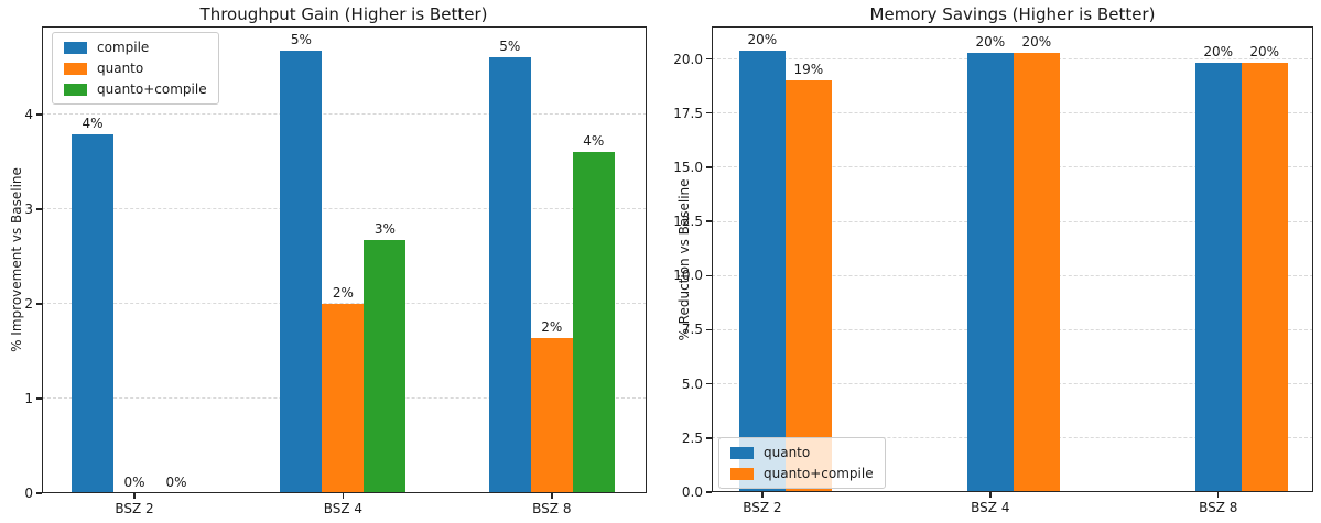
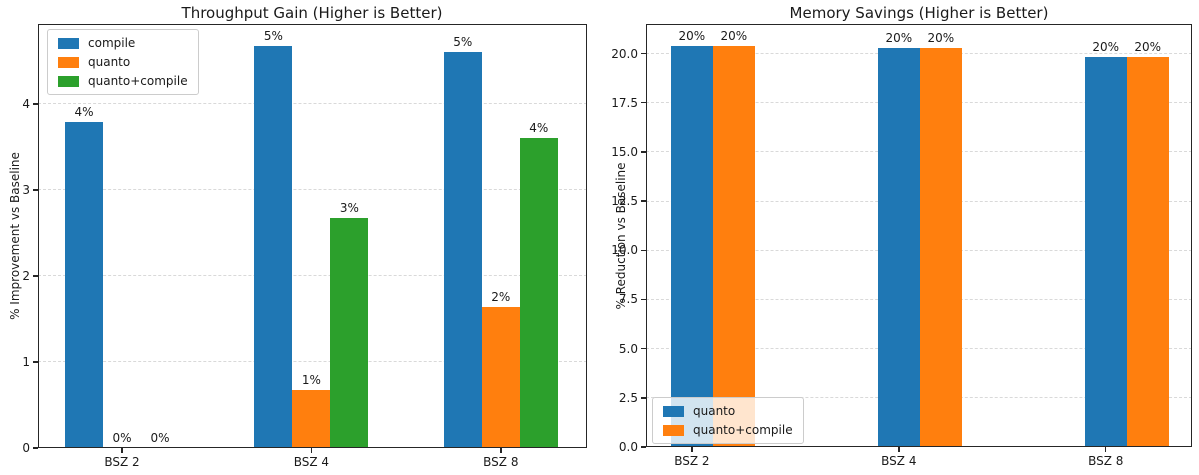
Throughput Gain (Higher is Better)/quanto/BSZ 4: 2% -> 1%
Memory Savings (Higher is Better)/quanto+compile/BSZ 2: 19% -> 20%
